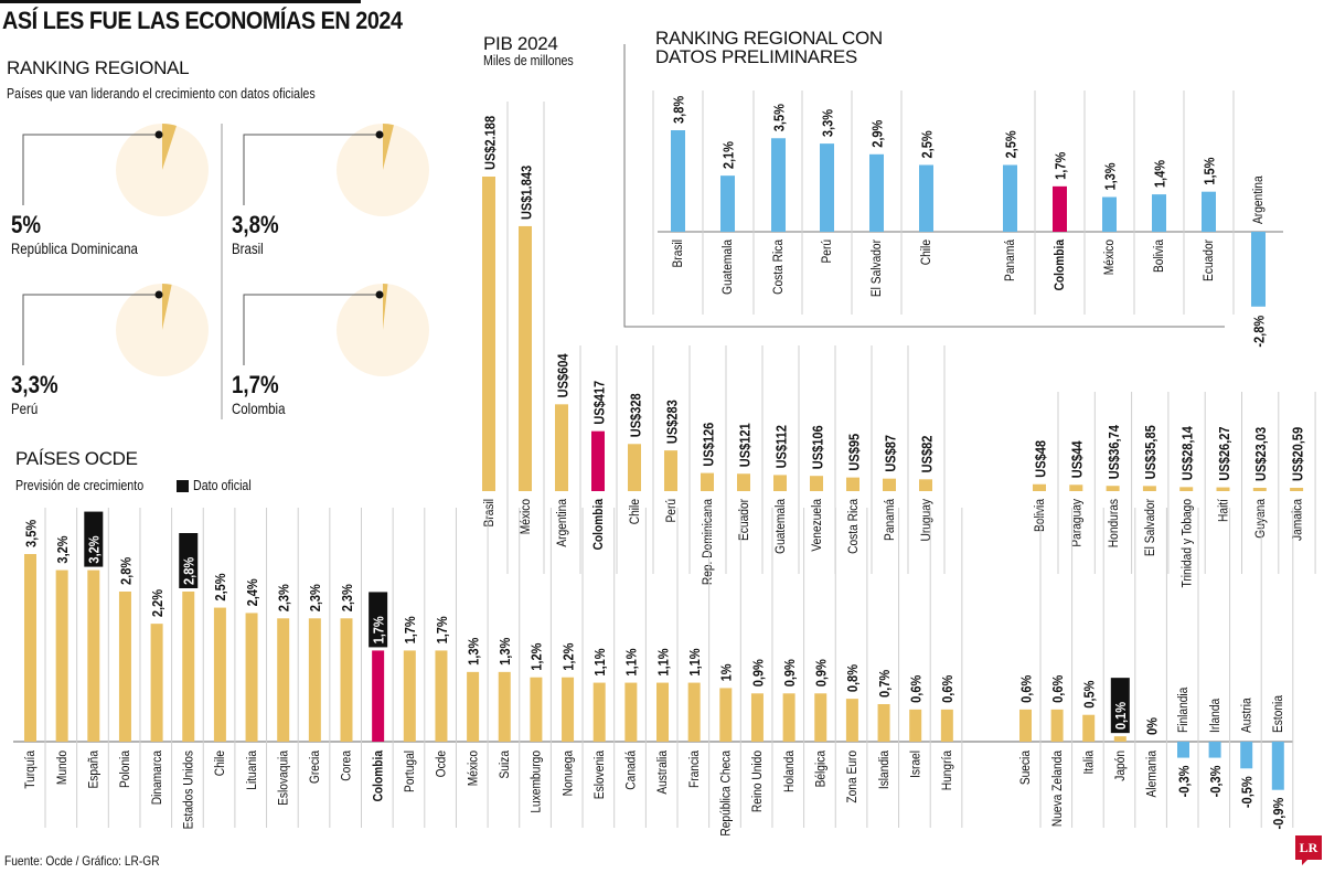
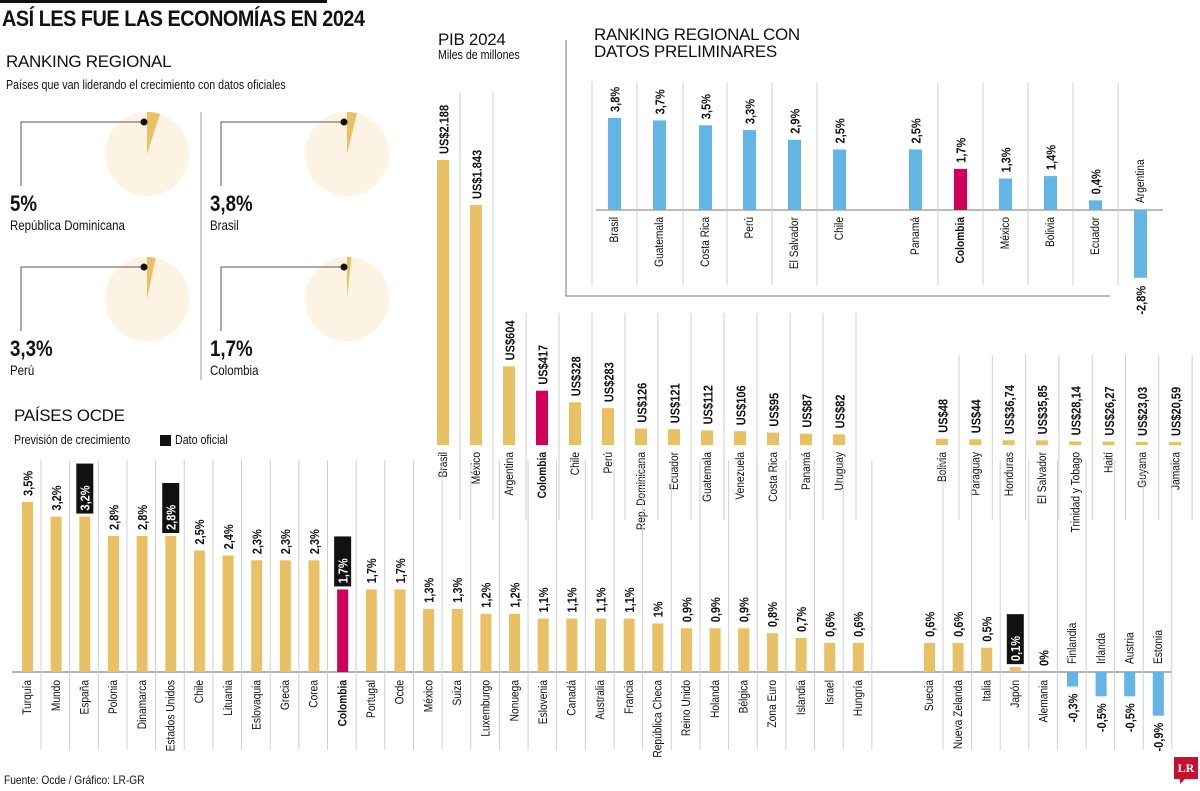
RANKING REGIONAL CON DATOS PRELIMINARES/Guatemala: 2,1% -> 3,7%
RANKING REGIONAL CON DATOS PRELIMINARES/Ecuador: 1,5% -> 0,4%
PAÍSES OCDE/Dinamarca: 2,2% -> 2,8%
PAÍSES OCDE/Irlanda: -0,3% -> -0,5%
